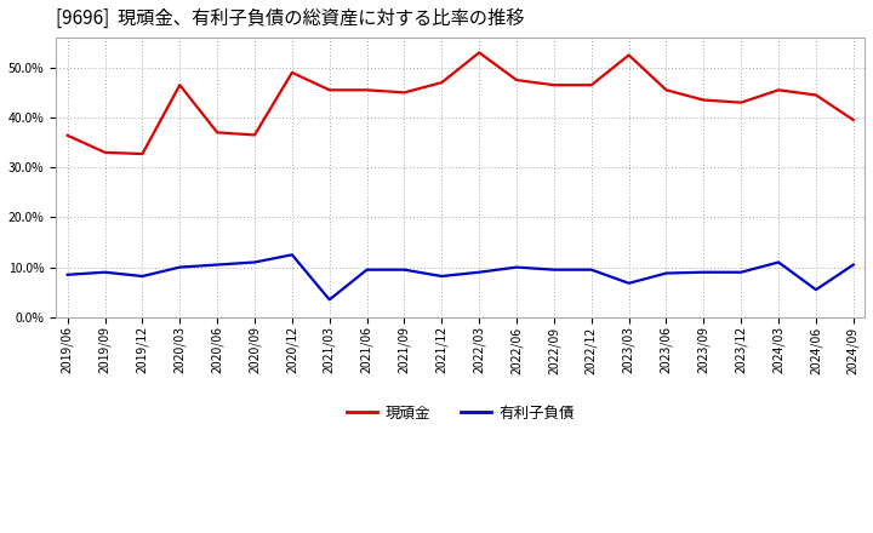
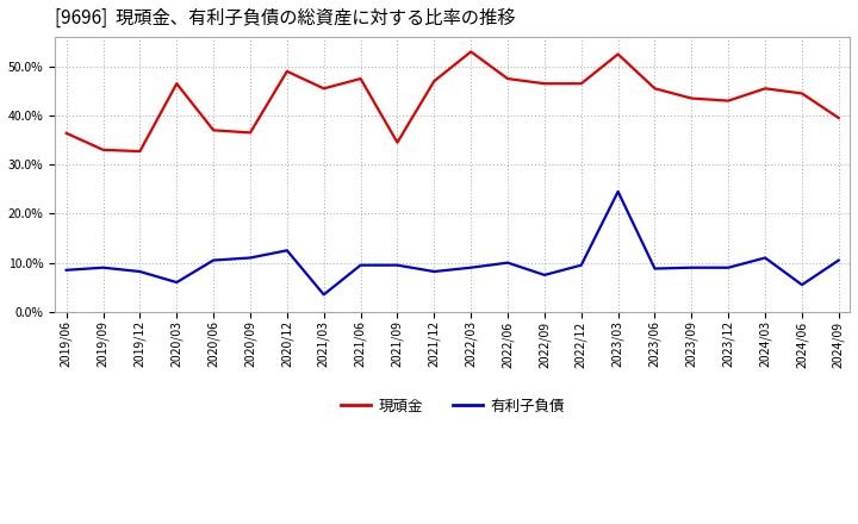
有利子負債/2020/03: 10.0% -> 6.0%
現頑金/2021/06: 45.5% -> 47.5%
現頑金/2021/09: 45.0% -> 34.5%
有利子負債/2022/09: 9.5% -> 7.5%
有利子負債/2023/03: 6.8% -> 24.5%
